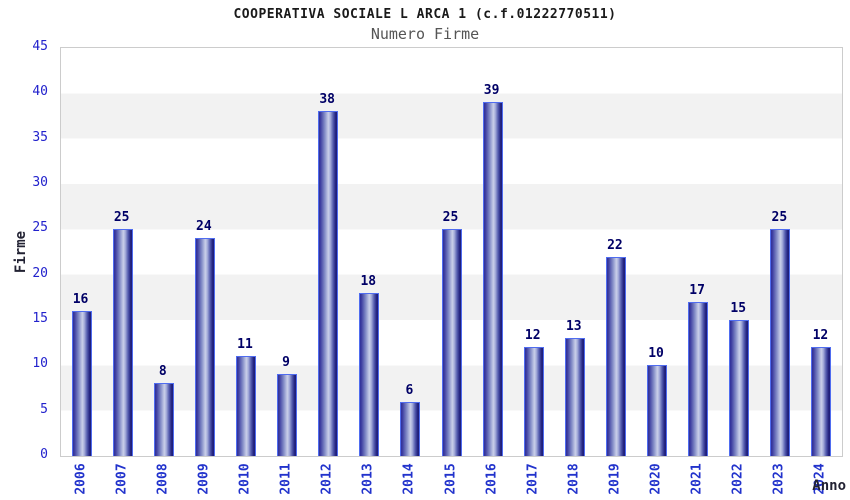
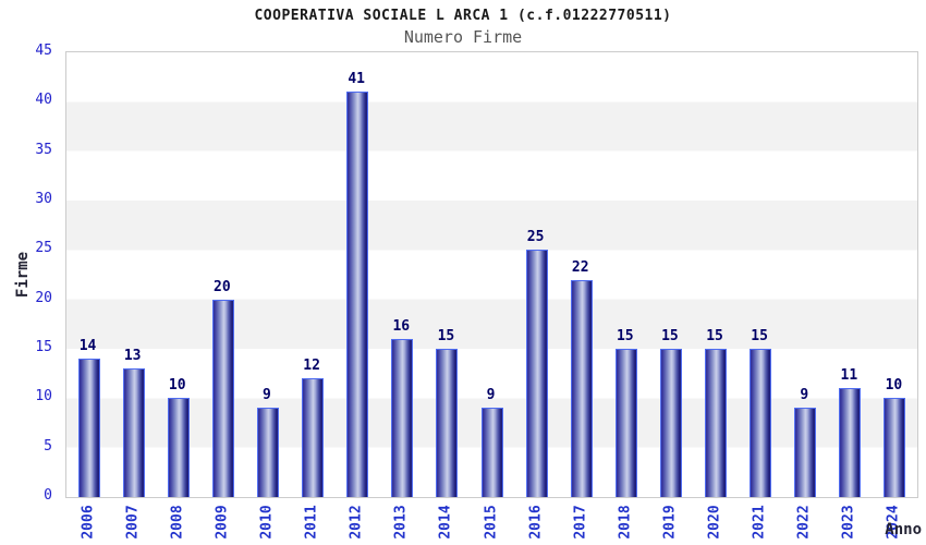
2006: 16 -> 14
2007: 25 -> 13
2008: 8 -> 10
2009: 24 -> 20
2010: 11 -> 9
2011: 9 -> 12
2012: 38 -> 41
2013: 18 -> 16
2014: 6 -> 15
2015: 25 -> 9
2016: 39 -> 25
2017: 12 -> 22
2018: 13 -> 15
2019: 22 -> 15
2020: 10 -> 15
2021: 17 -> 15
2022: 15 -> 9
2023: 25 -> 11
2024: 12 -> 10
